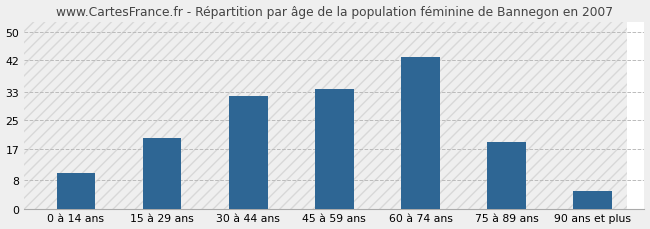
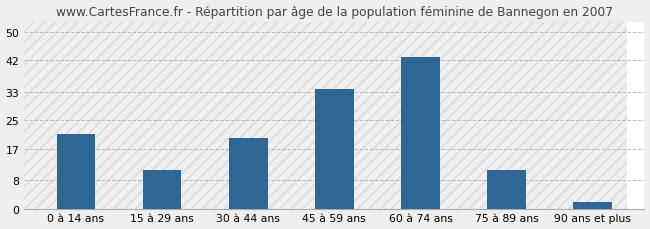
0 à 14 ans: 10 -> 21
15 à 29 ans: 20 -> 11
30 à 44 ans: 32 -> 20
75 à 89 ans: 19 -> 11
90 ans et plus: 5 -> 2
